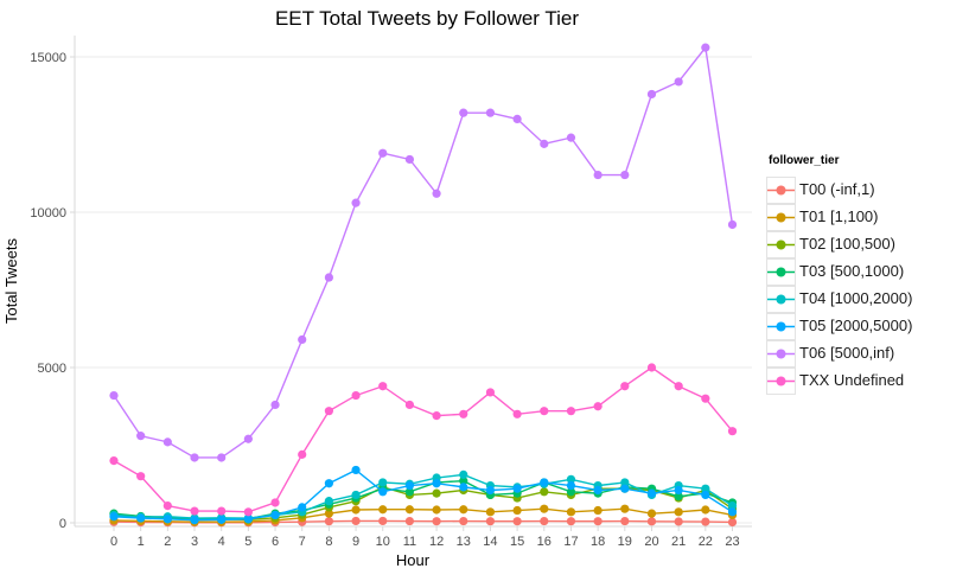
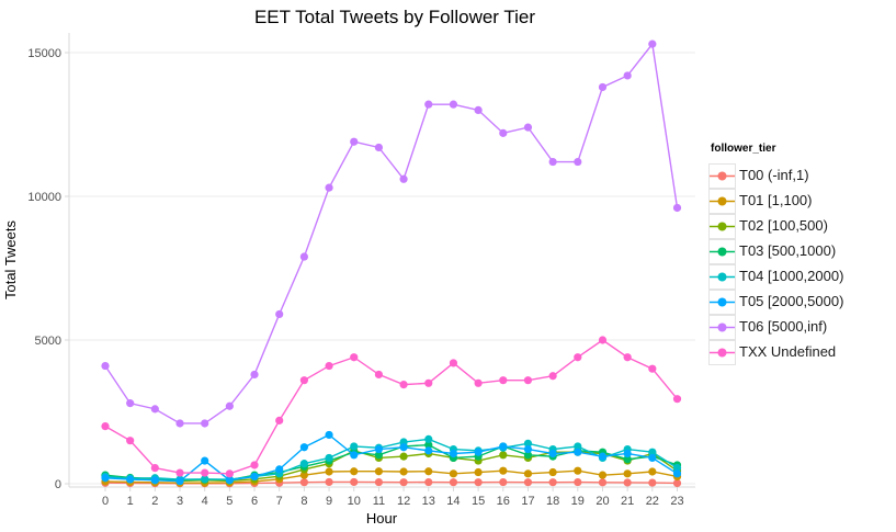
T05 [2000,5000)/4: 100 -> 800
